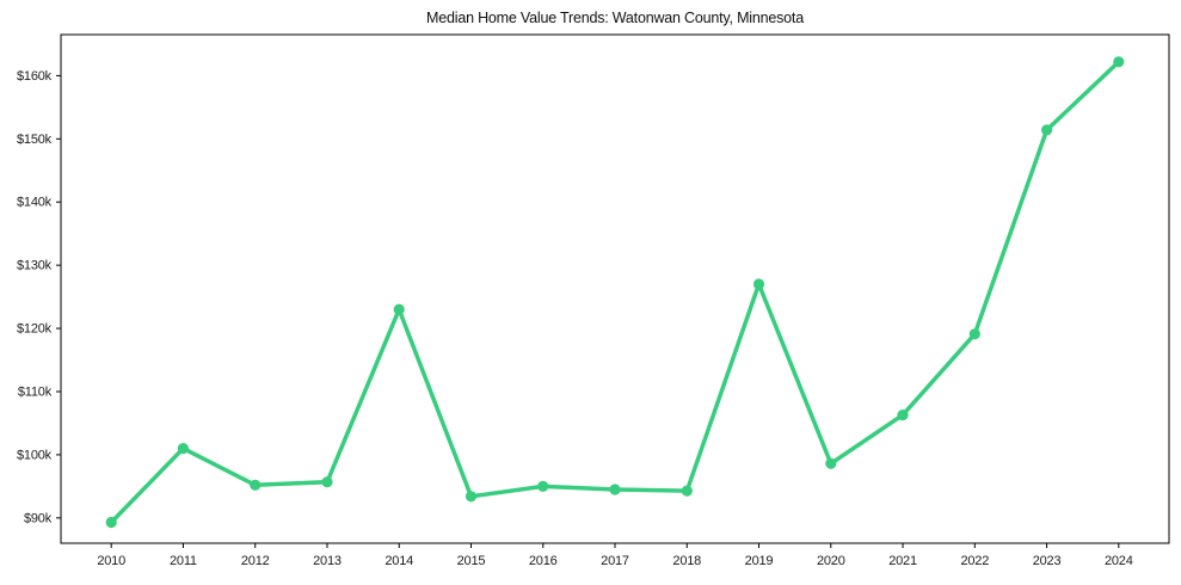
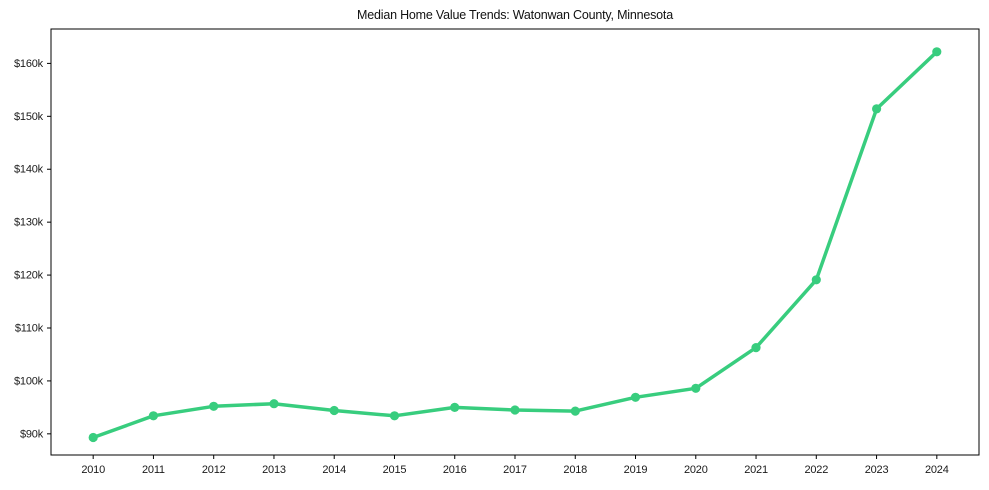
2011: $101k -> $93k
2014: $123k -> $94k
2019: $127k -> $97k
